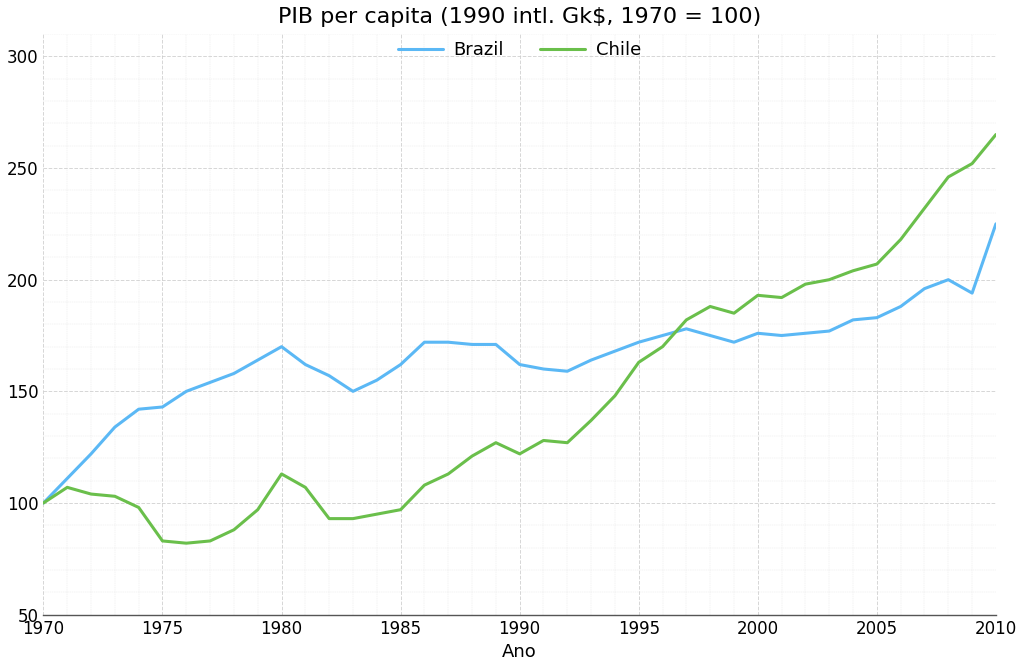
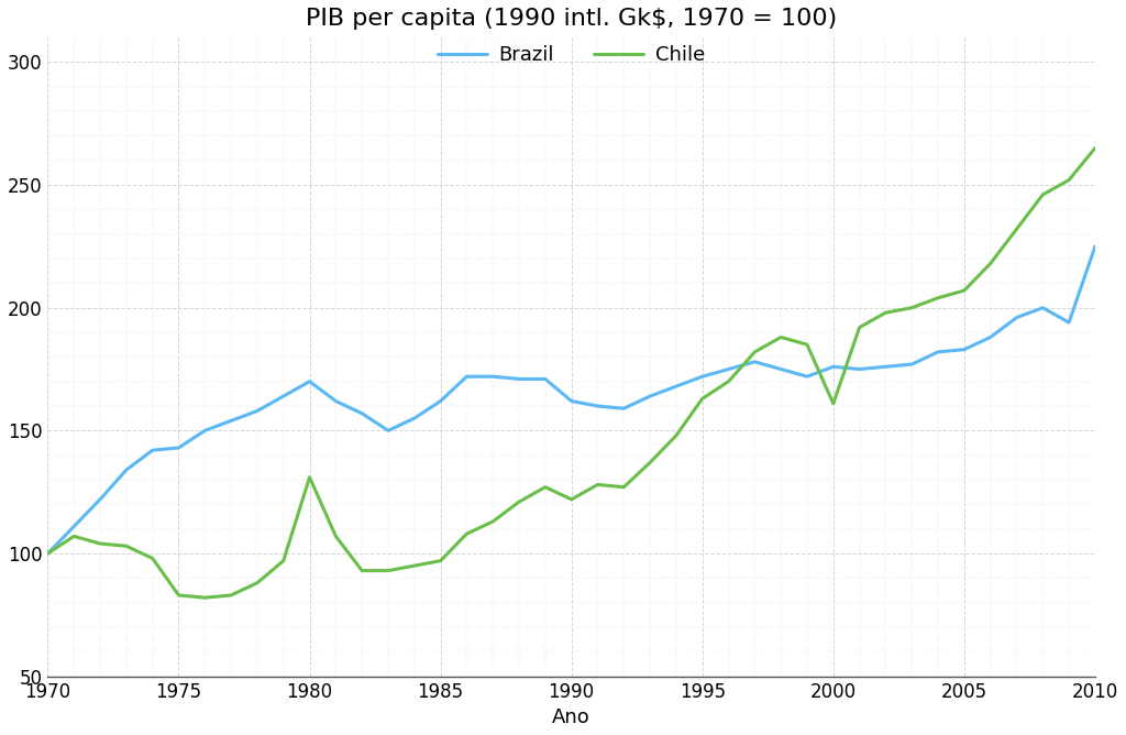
Chile/1980: 113 -> 131
Chile/2000: 193 -> 161
